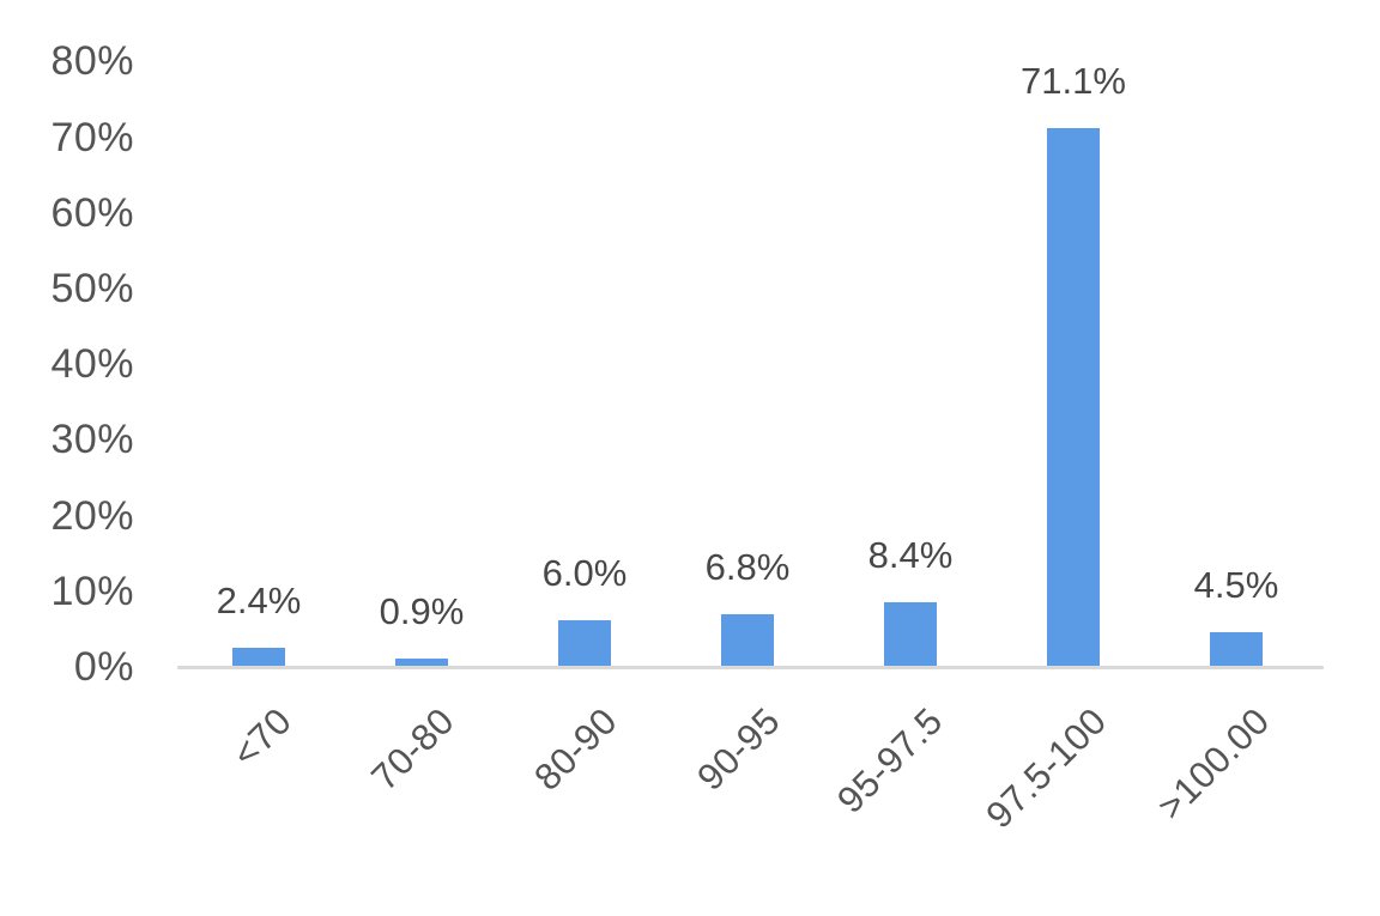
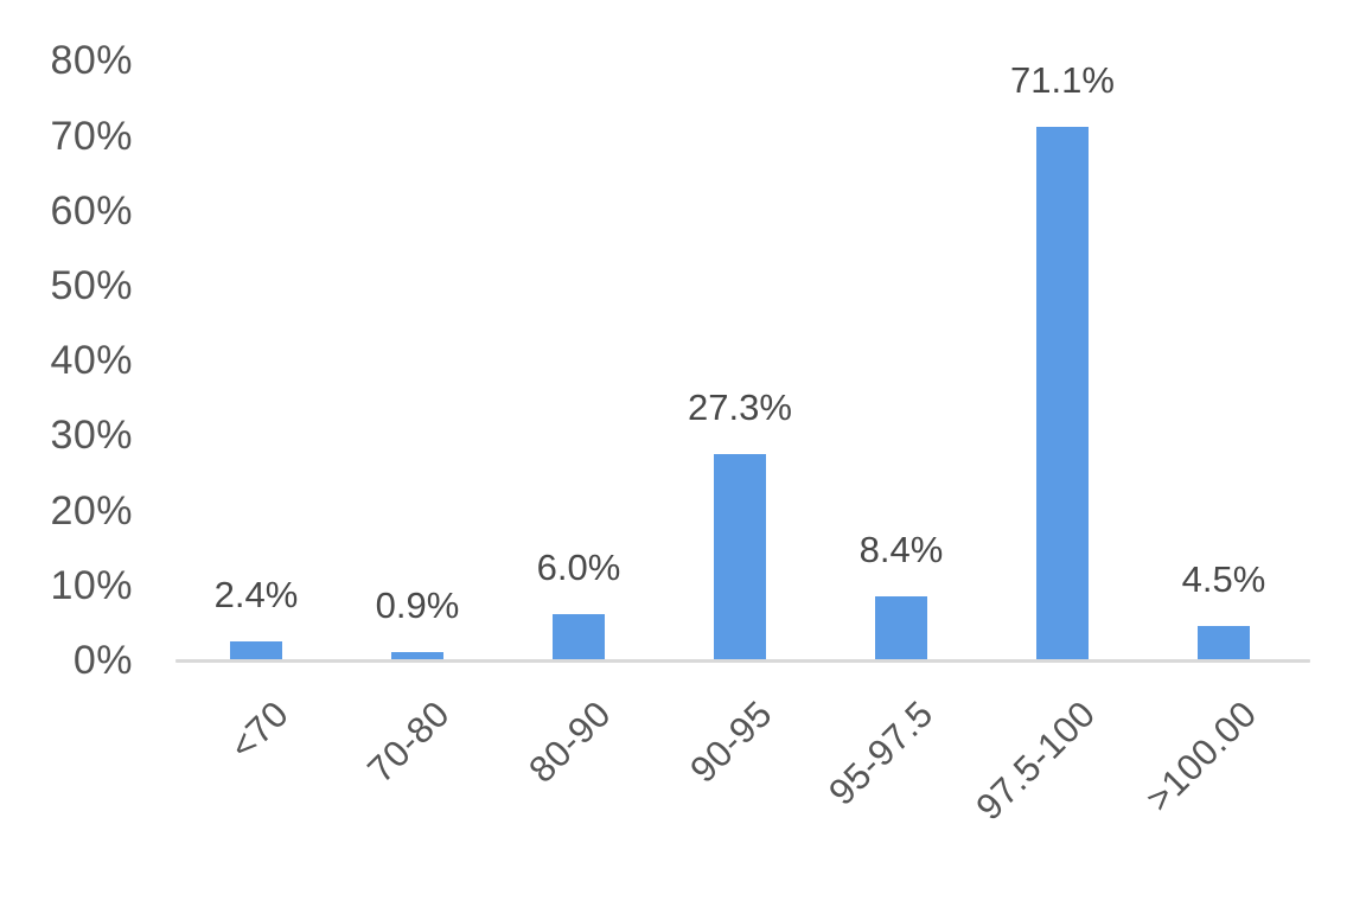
90-95: 6.8% -> 27.3%
